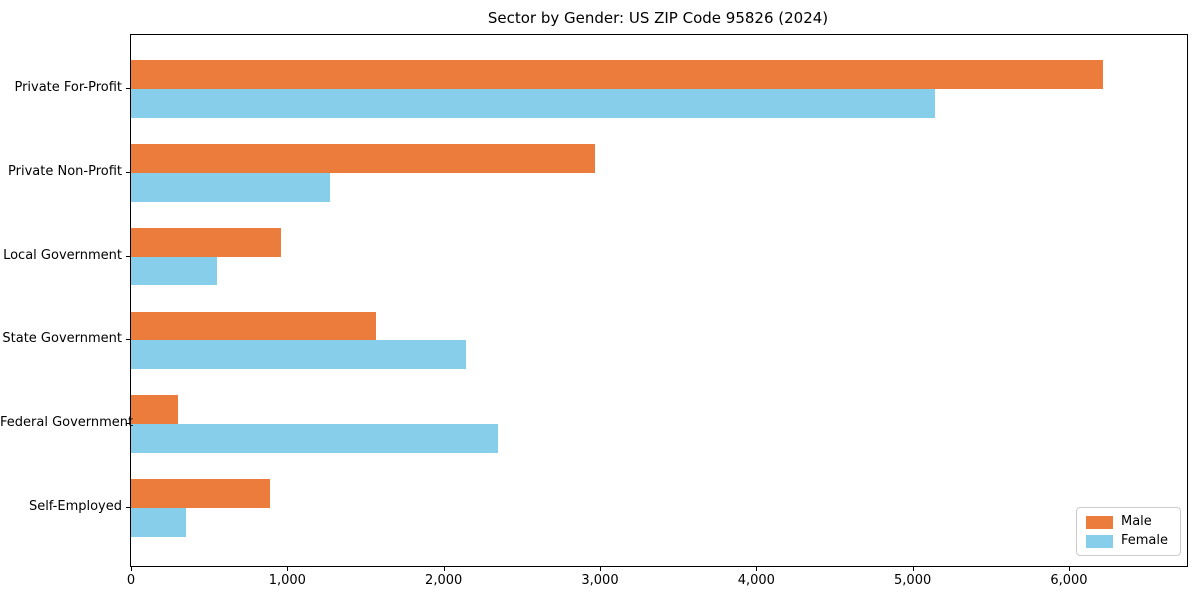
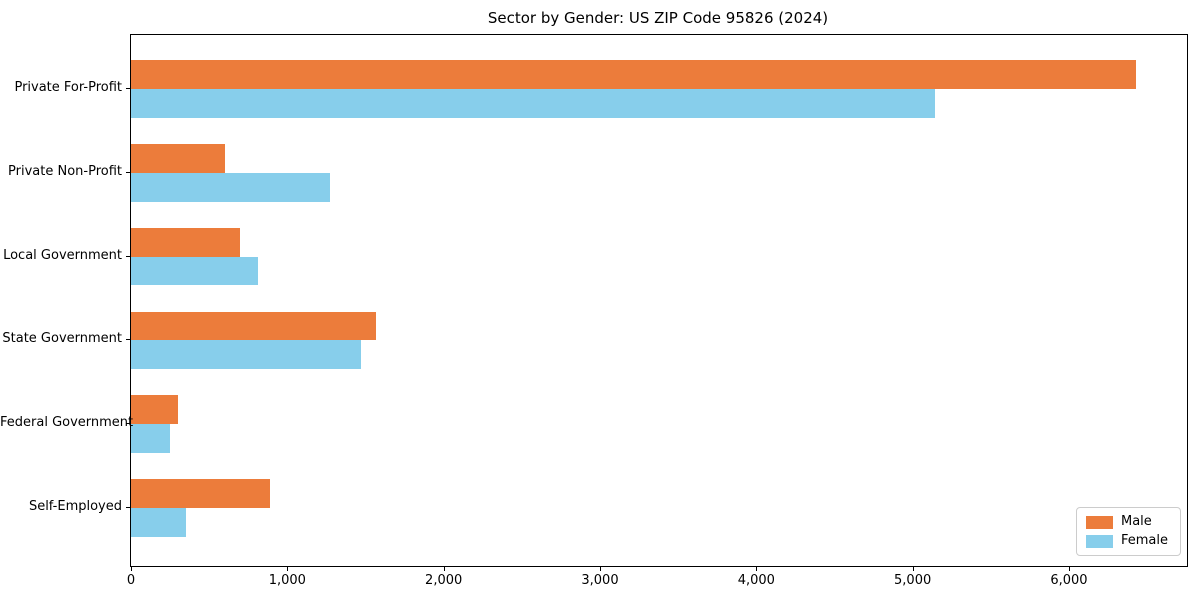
Male/Private For-Profit: 6220 -> 6430
Male/Private Non-Profit: 2970 -> 600
Male/Local Government: 960 -> 700
Female/Local Government: 550 -> 810
Female/State Government: 2140 -> 1470
Female/Federal Government: 2350 -> 250
